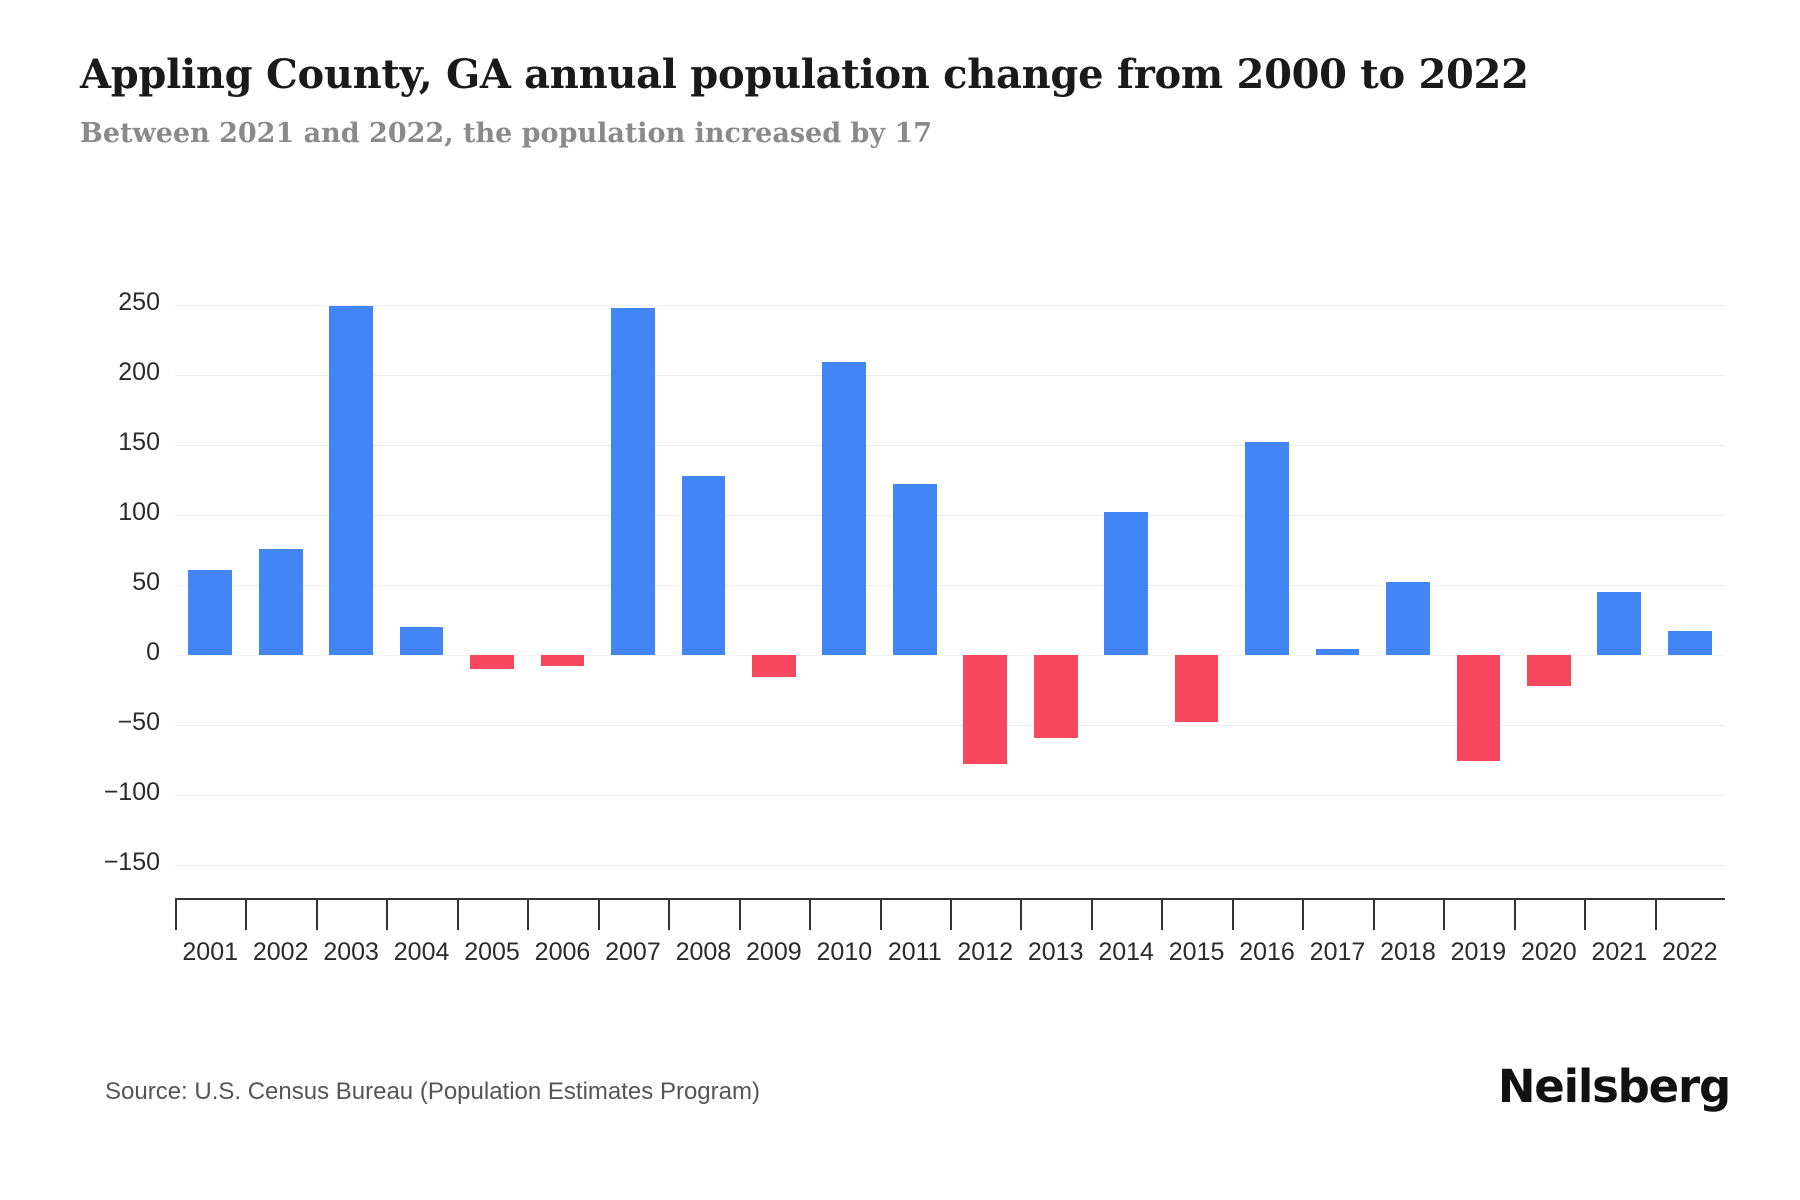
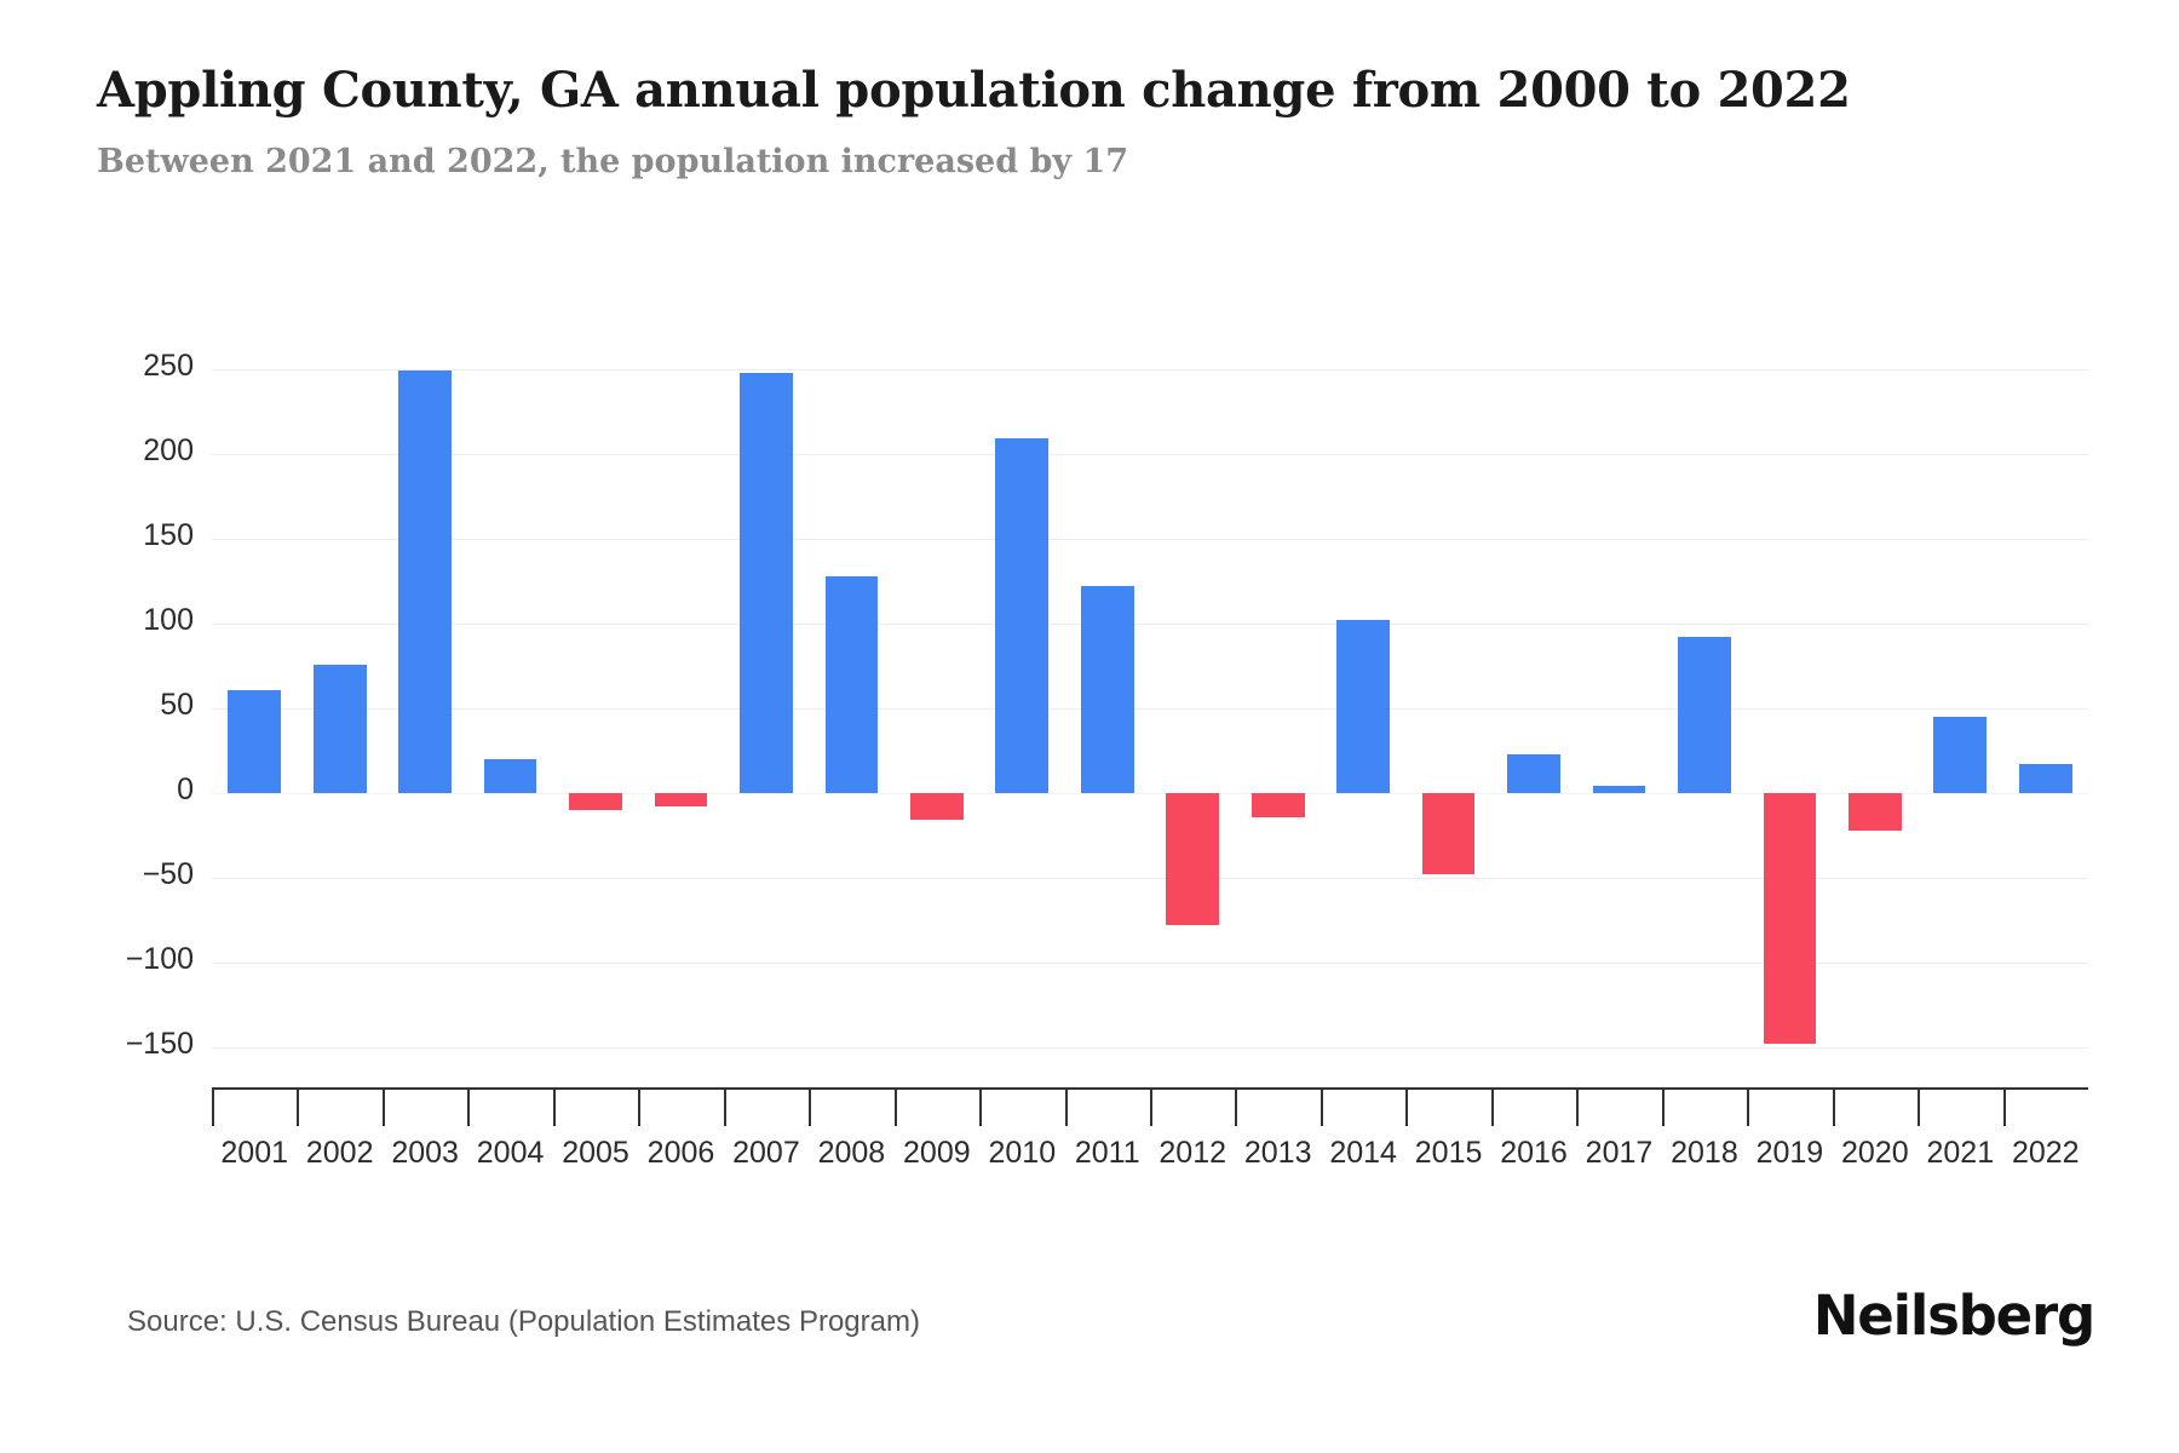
2013: -59 -> -14
2016: 152 -> 23
2018: 52 -> 92
2019: -76 -> -148
